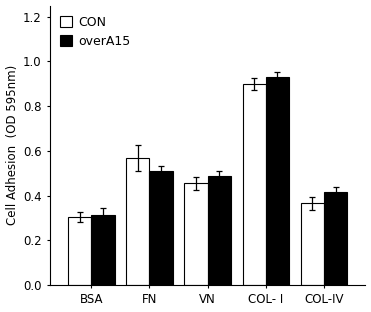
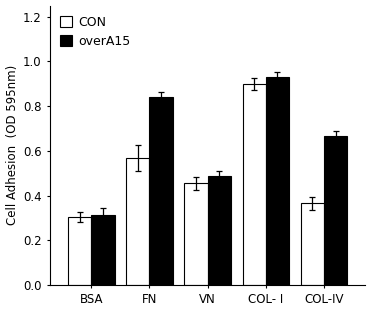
overA15/FN: 0.510 -> 0.840
overA15/COL-IV: 0.415 -> 0.665
